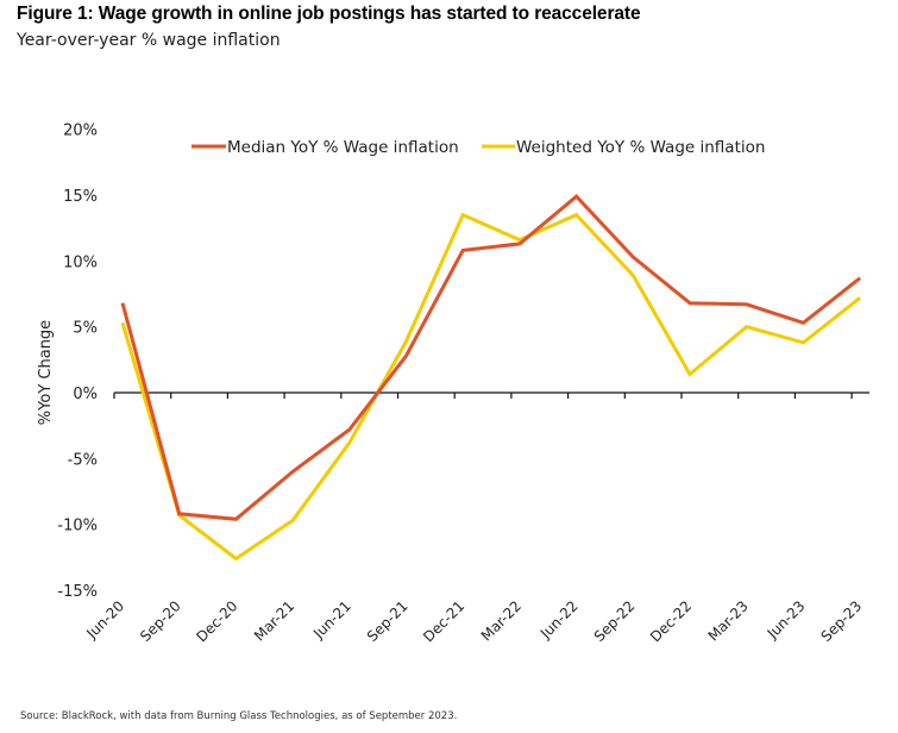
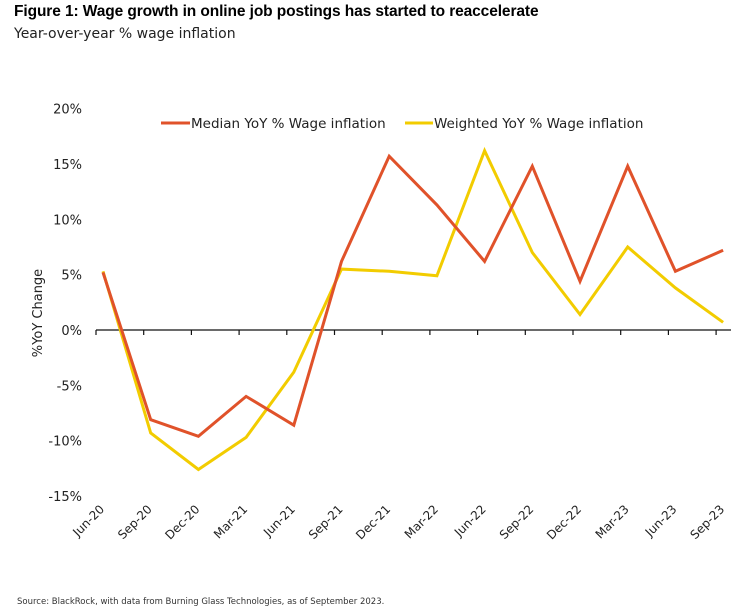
Median YoY % Wage inflation/Jun-20: 6.8% -> 5.2%
Median YoY % Wage inflation/Sep-20: -9.2% -> -8.1%
Median YoY % Wage inflation/Jun-21: -2.8% -> -8.6%
Median YoY % Wage inflation/Sep-21: 2.8% -> 6.2%
Weighted YoY % Wage inflation/Sep-21: 3.9% -> 5.5%
Median YoY % Wage inflation/Dec-21: 10.8% -> 15.7%
Weighted YoY % Wage inflation/Dec-21: 13.5% -> 5.3%
Weighted YoY % Wage inflation/Mar-22: 11.6% -> 4.9%
Median YoY % Wage inflation/Jun-22: 14.9% -> 6.2%
Weighted YoY % Wage inflation/Jun-22: 13.5% -> 16.2%
Median YoY % Wage inflation/Sep-22: 10.3% -> 14.8%
Weighted YoY % Wage inflation/Sep-22: 8.9% -> 7.0%
Median YoY % Wage inflation/Dec-22: 6.8% -> 4.4%
Median YoY % Wage inflation/Mar-23: 6.7% -> 14.8%
Weighted YoY % Wage inflation/Mar-23: 5.0% -> 7.5%
Median YoY % Wage inflation/Sep-23: 8.7% -> 7.2%
Weighted YoY % Wage inflation/Sep-23: 7.2% -> 0.7%
